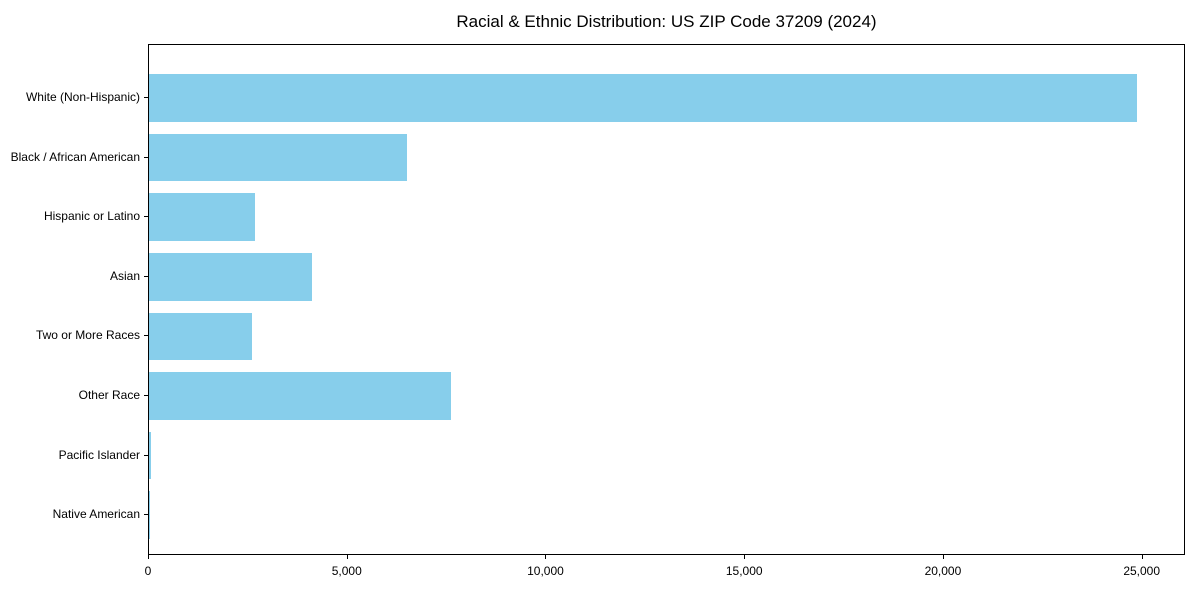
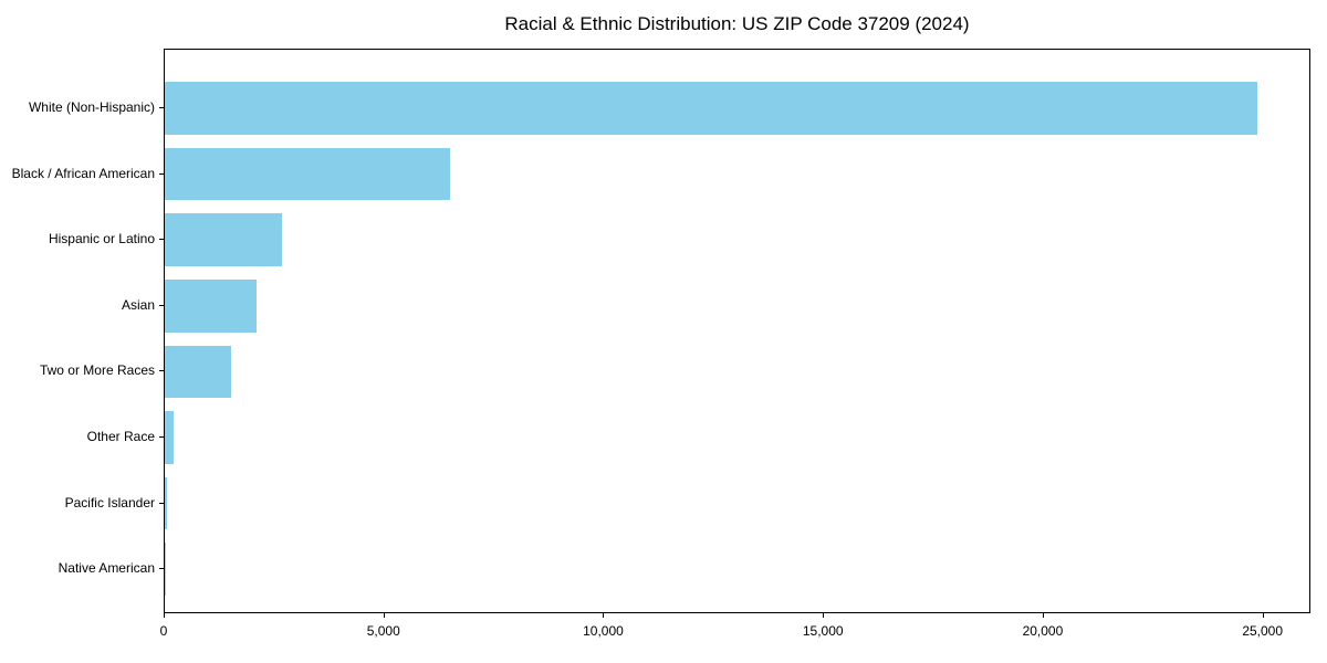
Asian: 4100 -> 2100
Two or More Races: 2600 -> 1500
Other Race: 7600 -> 200
